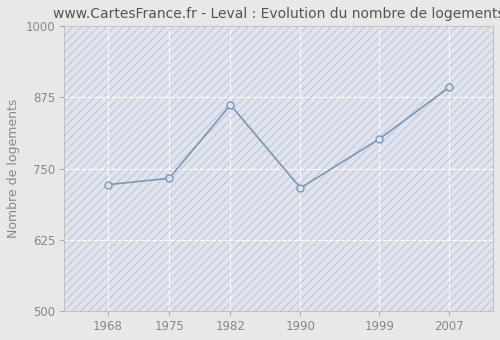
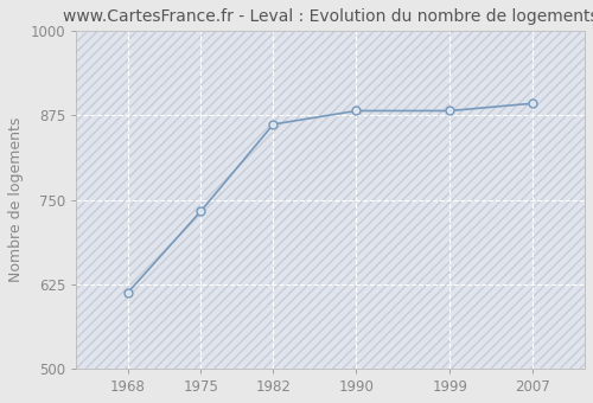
1968: 722 -> 613
1990: 716 -> 882
1999: 802 -> 882
